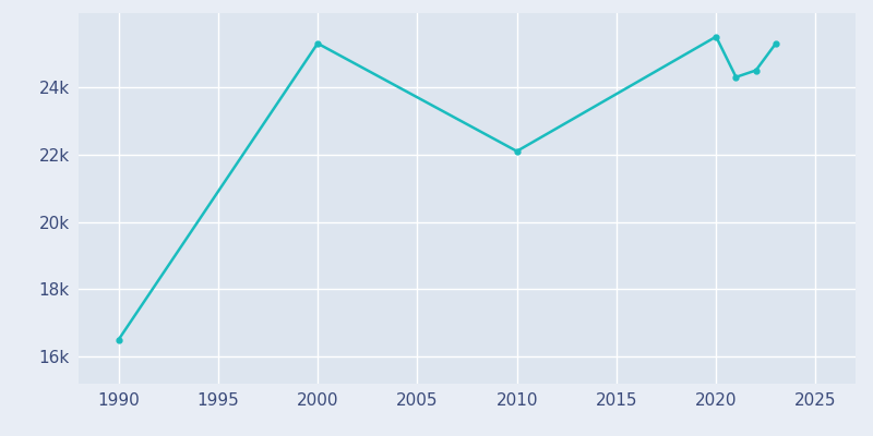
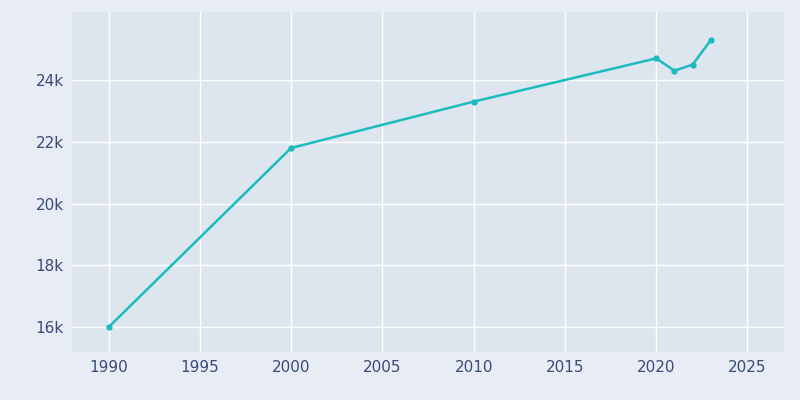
1990: 16.5k -> 16.0k
2000: 25.3k -> 21.8k
2010: 22.1k -> 23.3k
2020: 25.5k -> 24.7k
